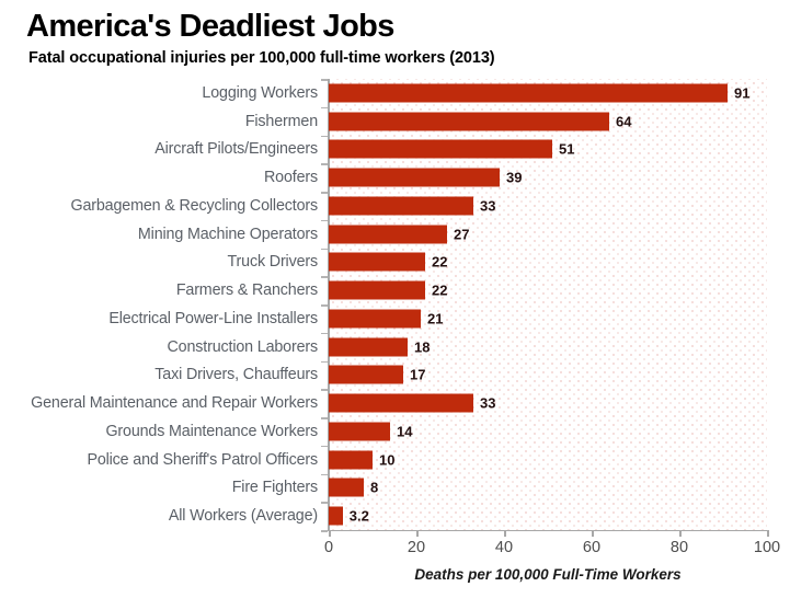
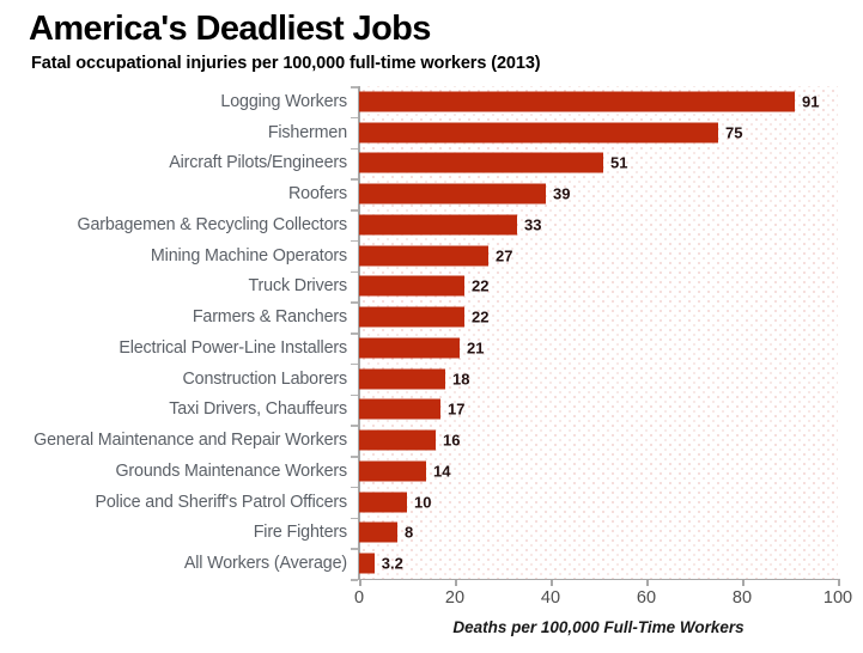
Fishermen: 64 -> 75
General Maintenance and Repair Workers: 33 -> 16
